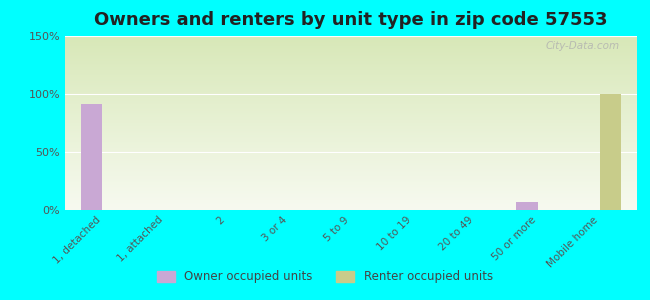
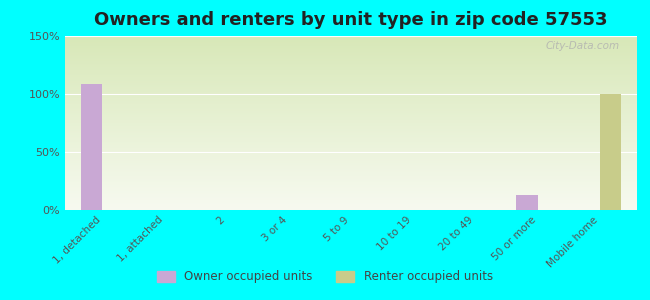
Owner occupied units/1, detached: 91% -> 109%
Owner occupied units/50 or more: 7% -> 13%
